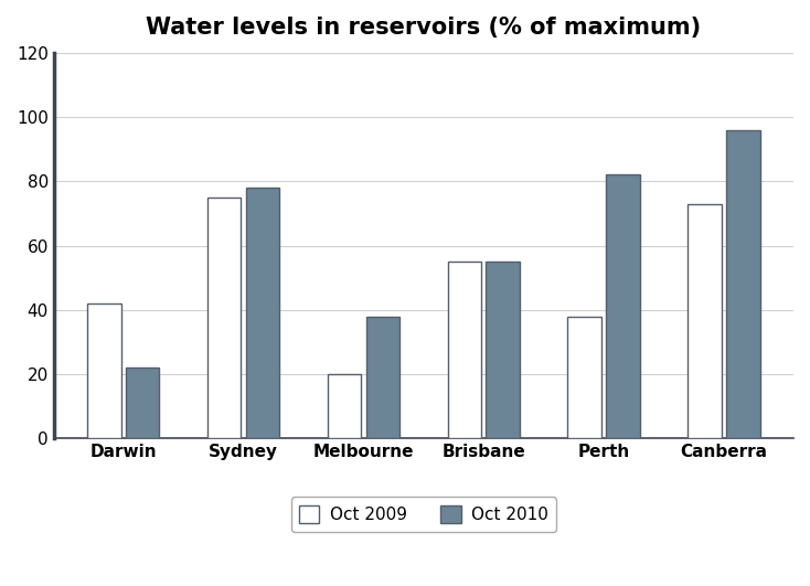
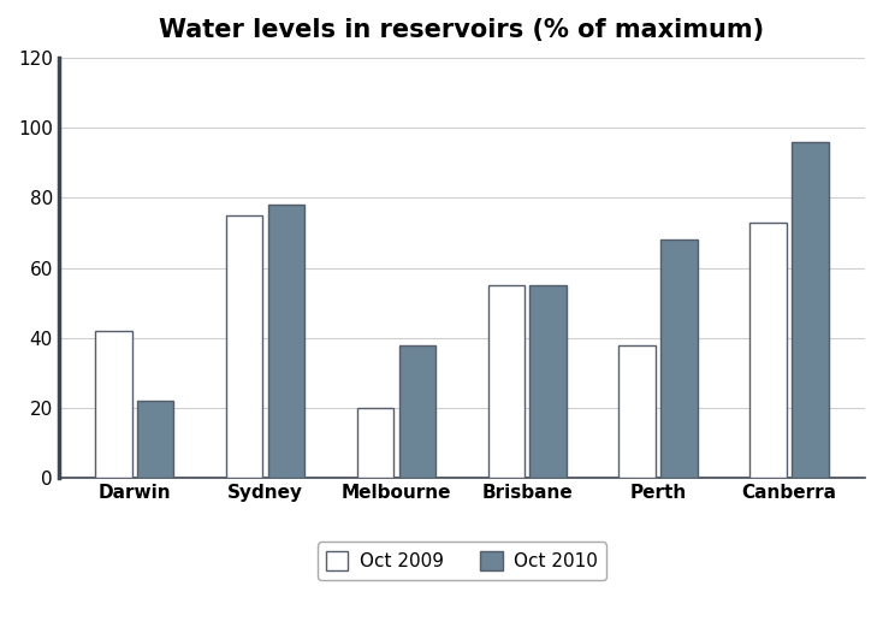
Oct 2010/Perth: 82 -> 68
